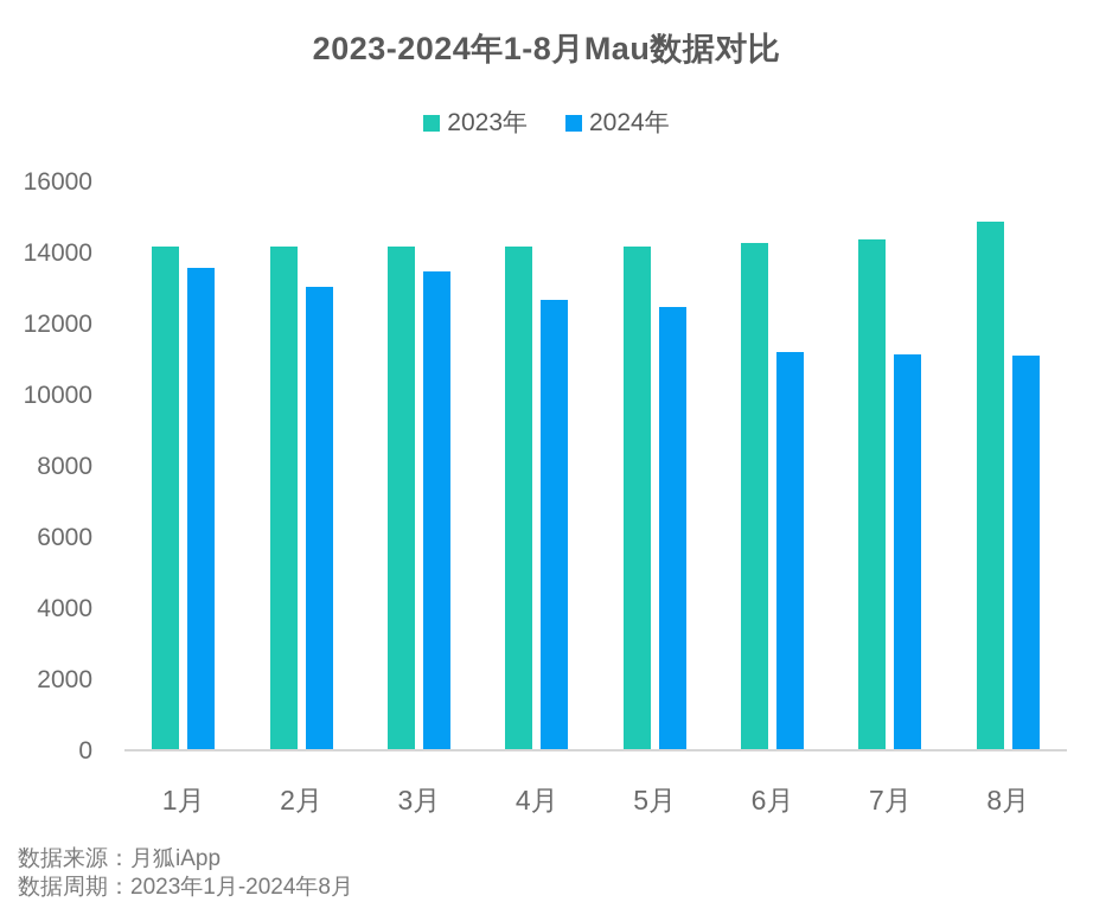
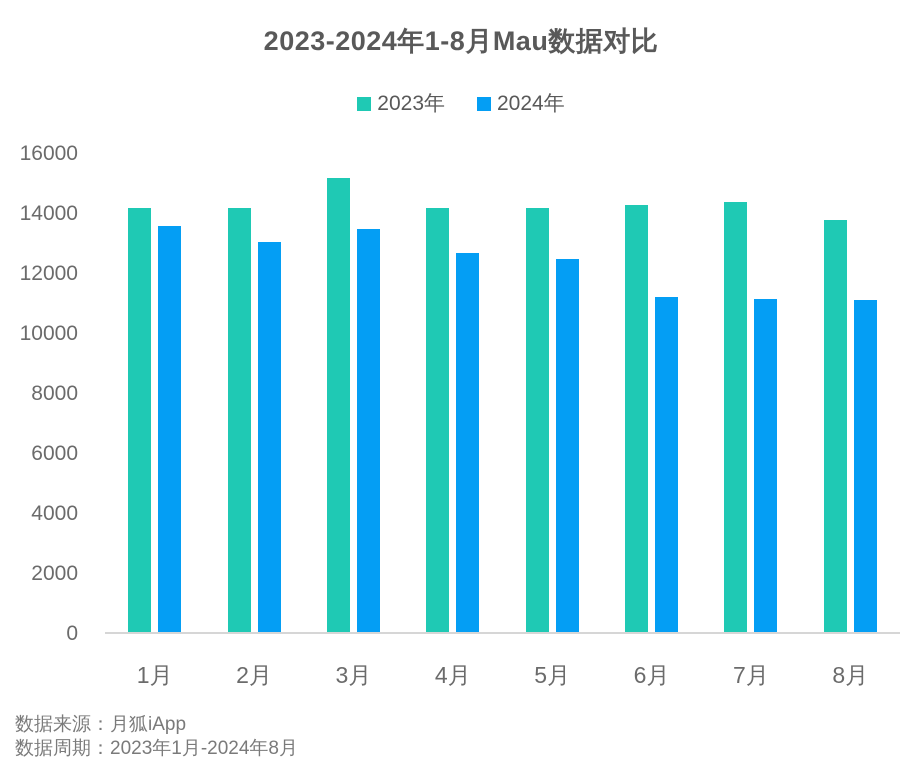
2023年/3月: 14200 -> 15200
2023年/8月: 14900 -> 13800
